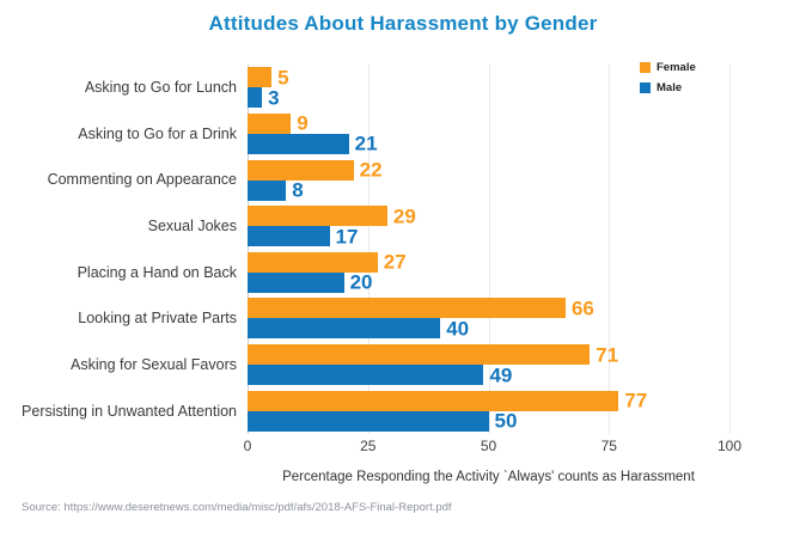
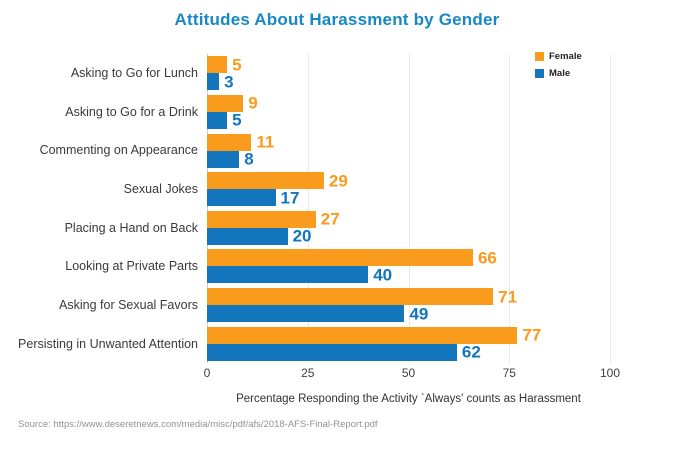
Male/Asking to Go for a Drink: 21 -> 5
Female/Commenting on Appearance: 22 -> 11
Male/Persisting in Unwanted Attention: 50 -> 62
